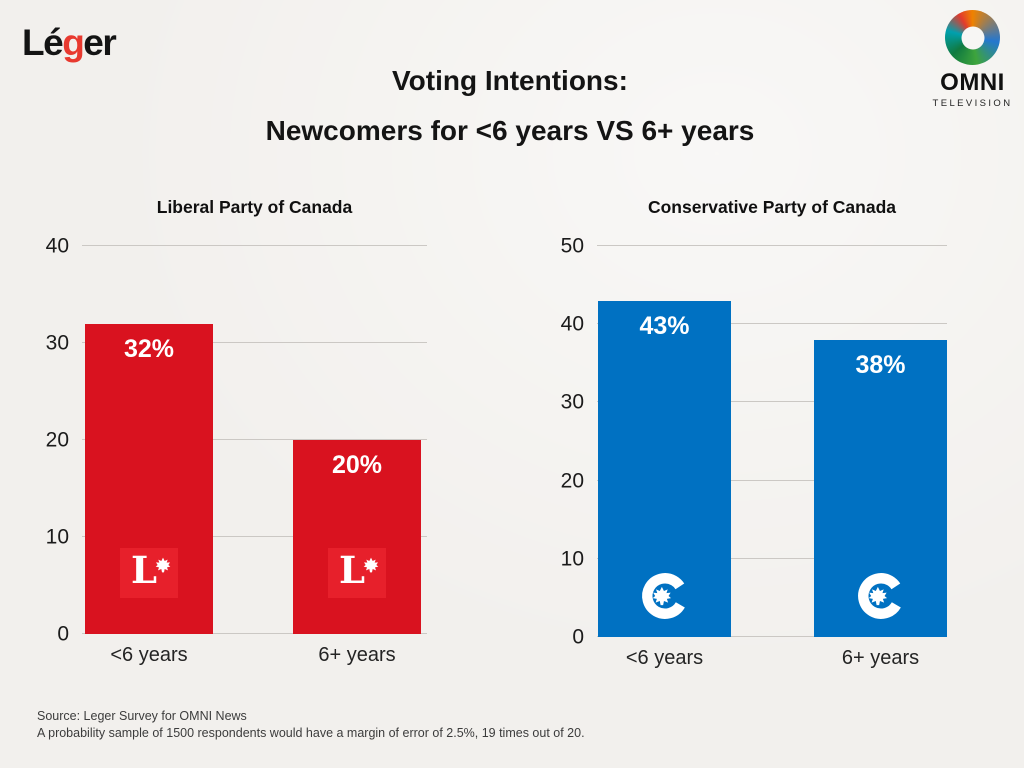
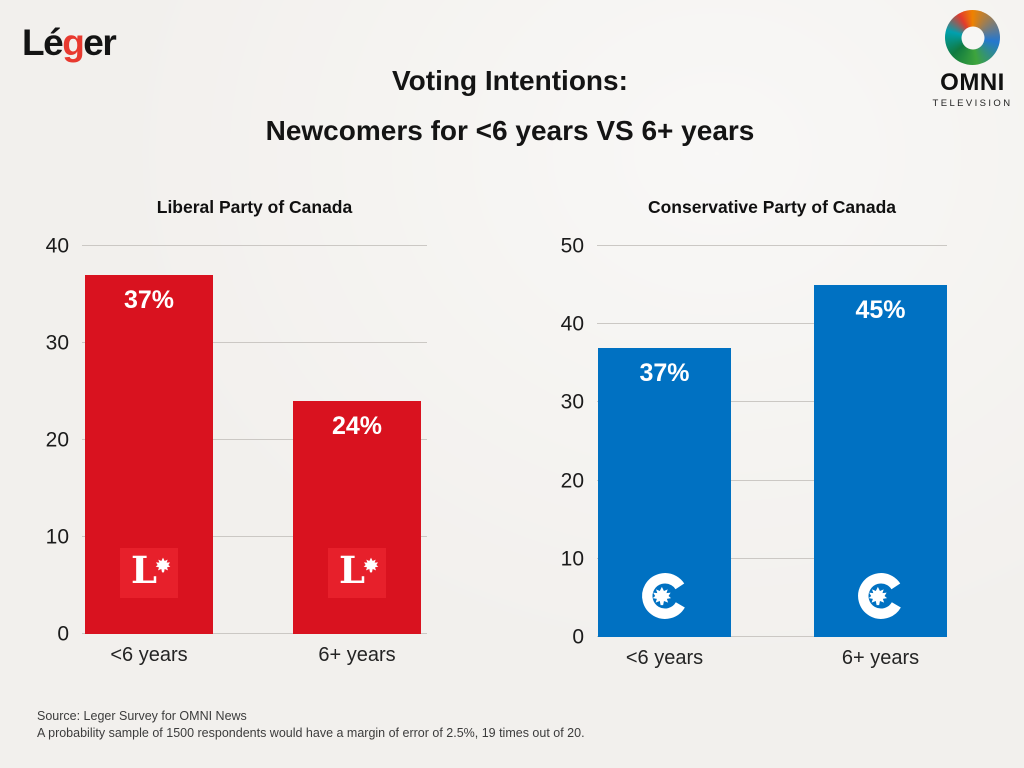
Liberal Party of Canada/<6 years: 32% -> 37%
Liberal Party of Canada/6+ years: 20% -> 24%
Conservative Party of Canada/<6 years: 43% -> 37%
Conservative Party of Canada/6+ years: 38% -> 45%
